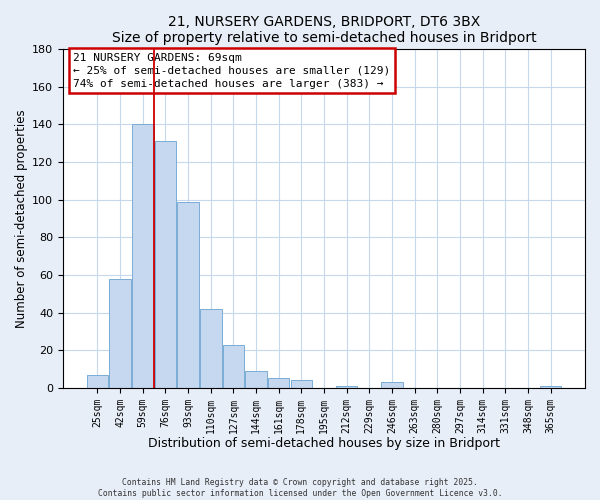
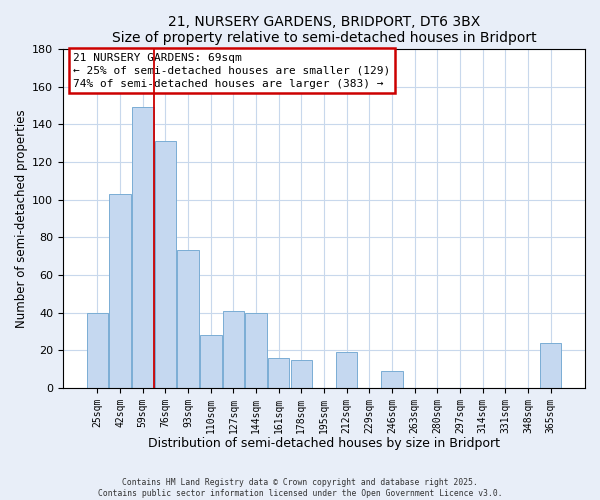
25sqm: 7 -> 40
42sqm: 58 -> 103
59sqm: 140 -> 149
93sqm: 99 -> 73
110sqm: 42 -> 28
127sqm: 23 -> 41
144sqm: 9 -> 40
161sqm: 5 -> 16
178sqm: 4 -> 15
212sqm: 1 -> 19
246sqm: 3 -> 9
365sqm: 1 -> 24
